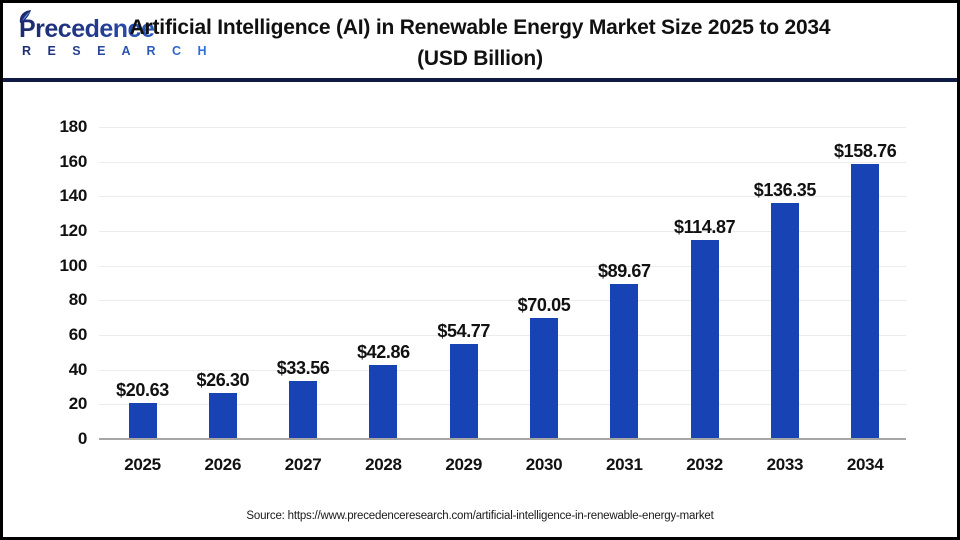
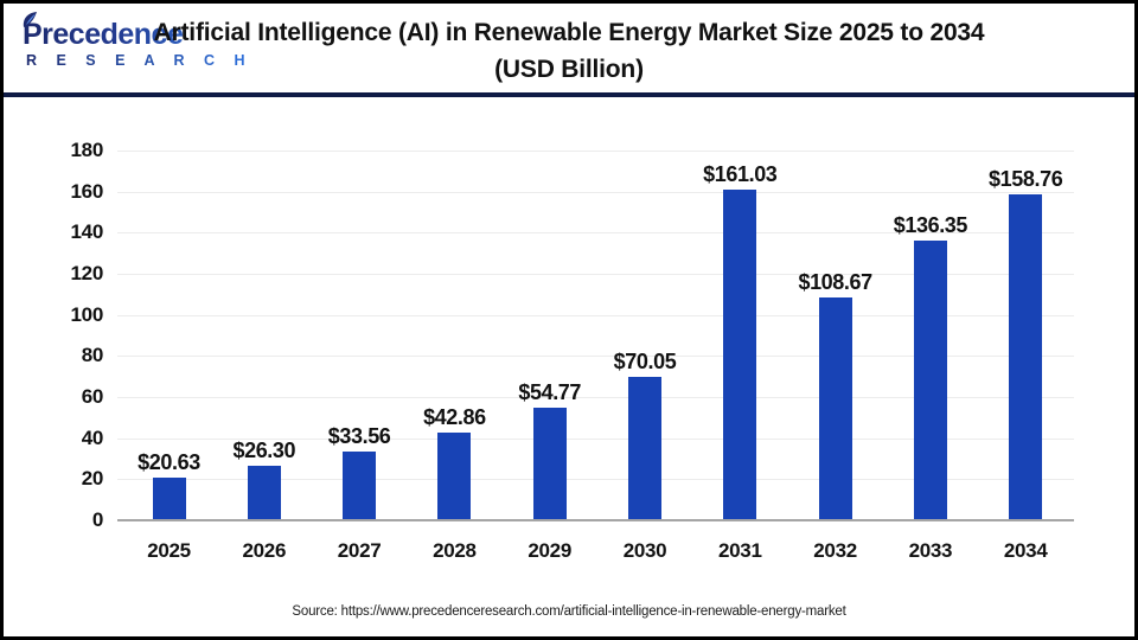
2031: $89.67 -> $161.03
2032: $114.87 -> $108.67
